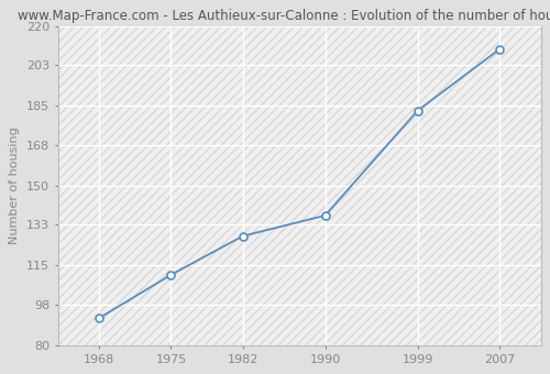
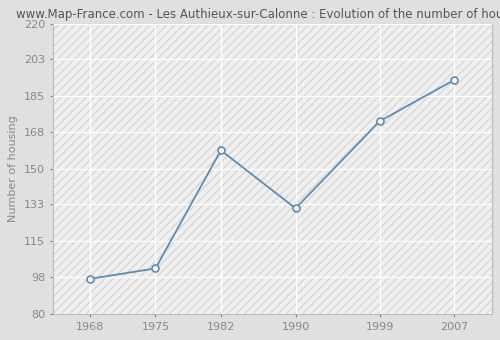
1968: 92 -> 97
1975: 111 -> 102
1982: 128 -> 159
1990: 137 -> 131
1999: 183 -> 173
2007: 210 -> 193
